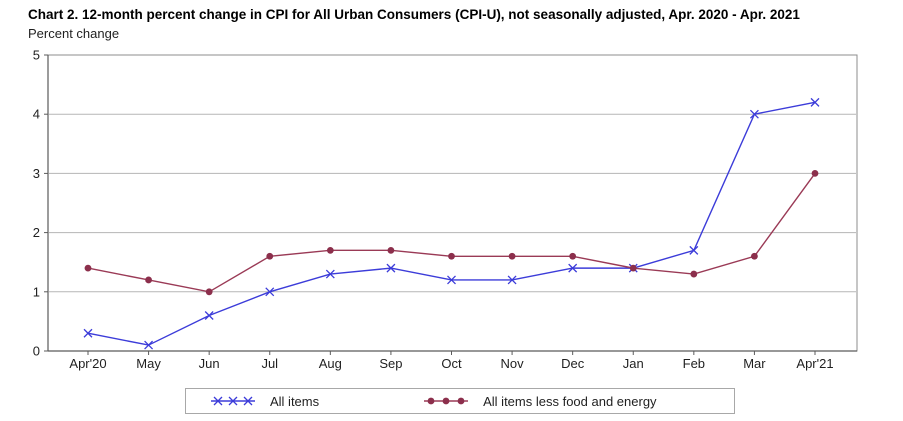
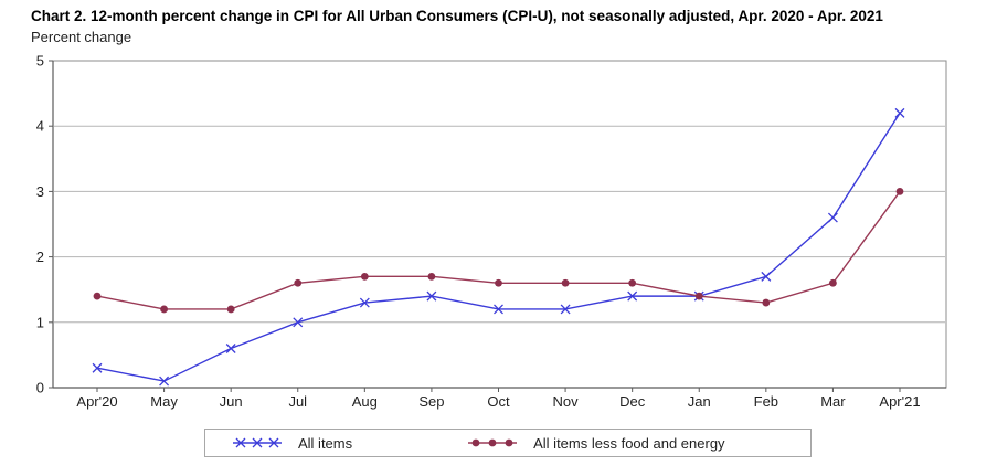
All items less food and energy/Jun: 1.0 -> 1.2
All items/Mar: 4.0 -> 2.6
